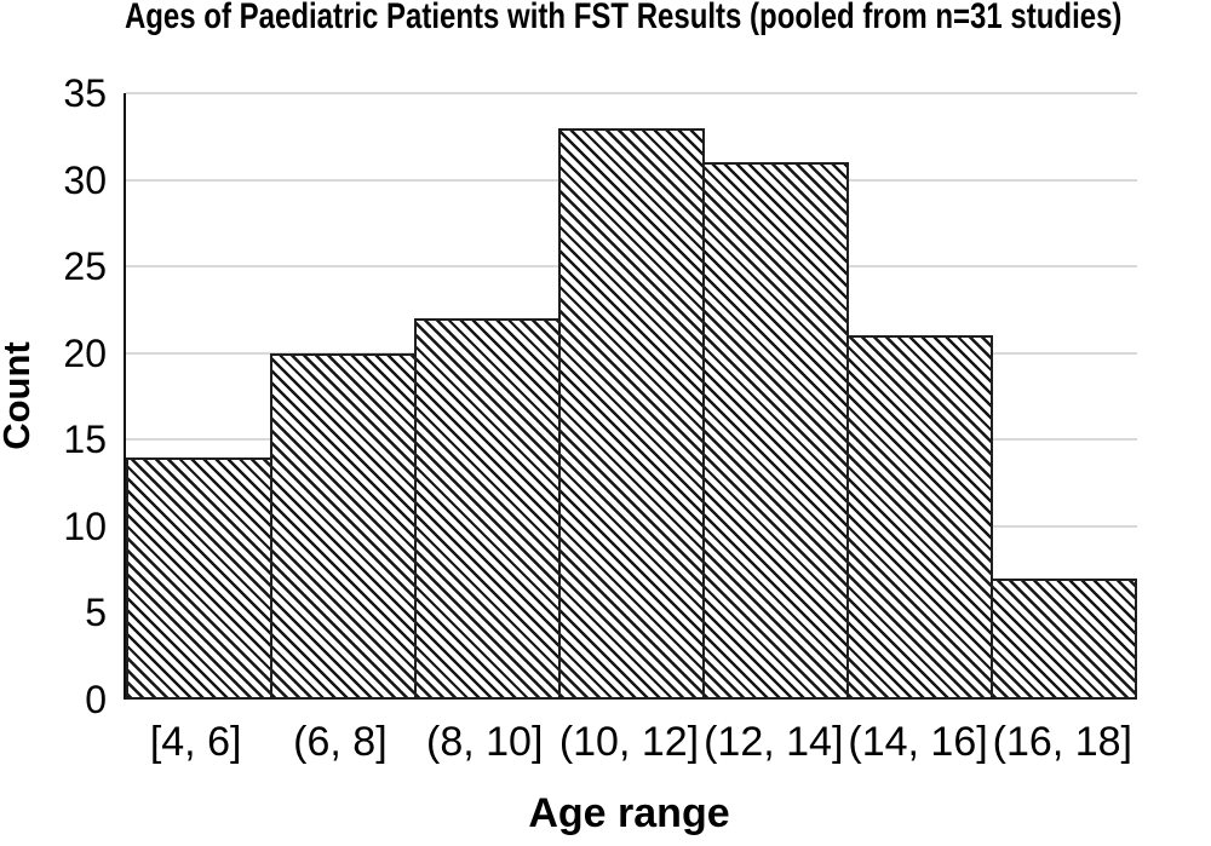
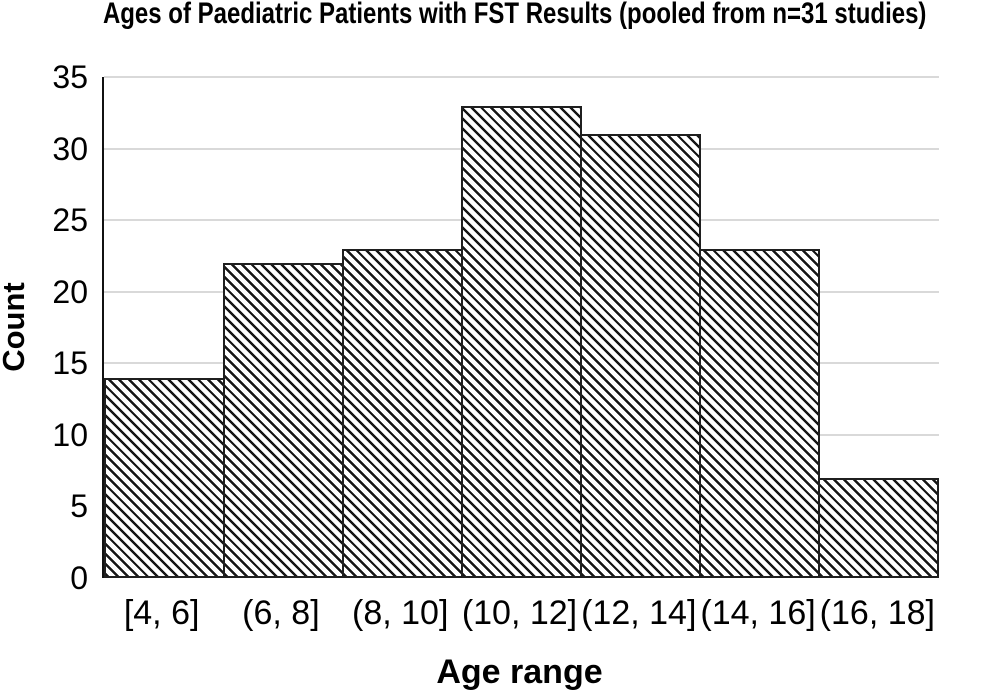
(6, 8]: 20 -> 22
(8, 10]: 22 -> 23
(14, 16]: 21 -> 23
